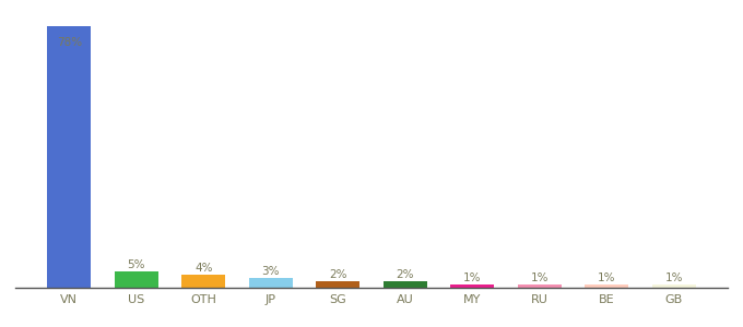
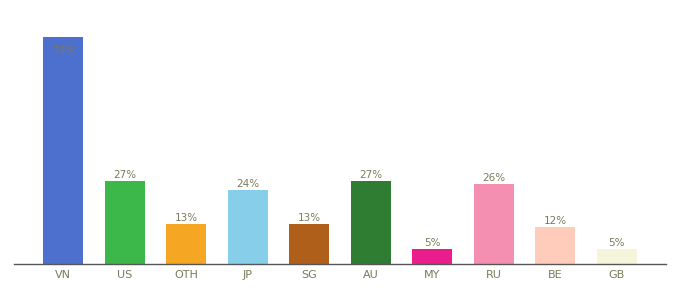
VN: 78% -> 74%
US: 5% -> 27%
OTH: 4% -> 13%
JP: 3% -> 24%
SG: 2% -> 13%
AU: 2% -> 27%
MY: 1% -> 5%
RU: 1% -> 26%
BE: 1% -> 12%
GB: 1% -> 5%
